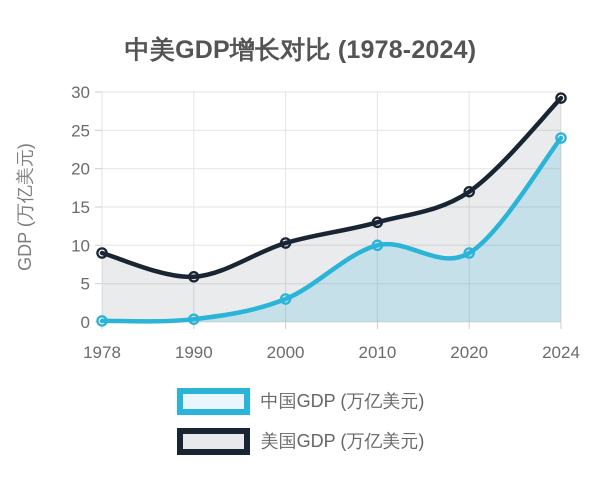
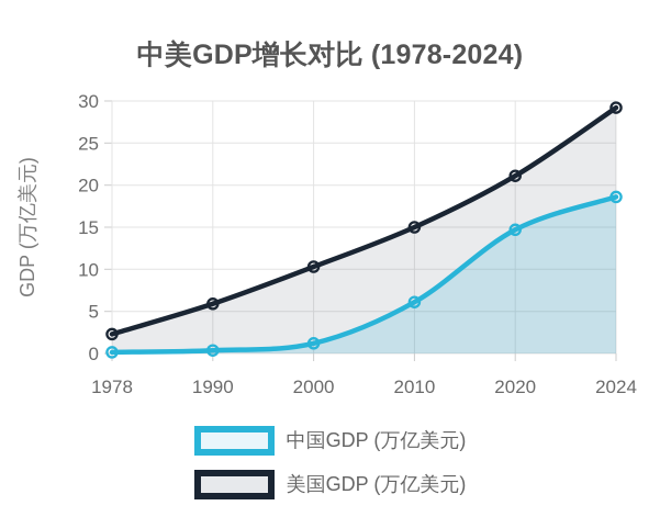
美国GDP (万亿美元)/1978: 9 -> 2
中国GDP (万亿美元)/2000: 3 -> 1
中国GDP (万亿美元)/2010: 10 -> 6
美国GDP (万亿美元)/2010: 13 -> 15
中国GDP (万亿美元)/2020: 9 -> 15
美国GDP (万亿美元)/2020: 17 -> 21
中国GDP (万亿美元)/2024: 24 -> 19
